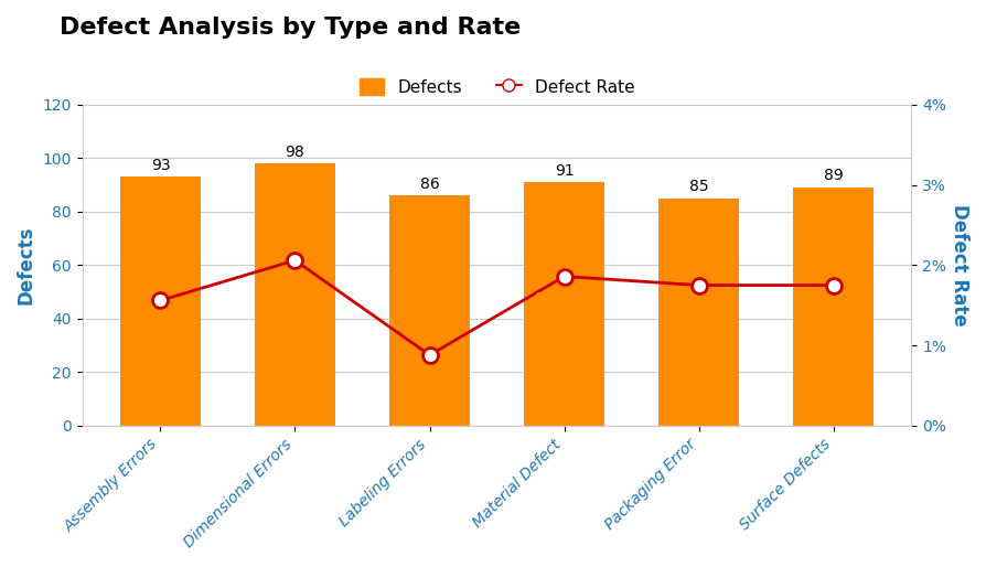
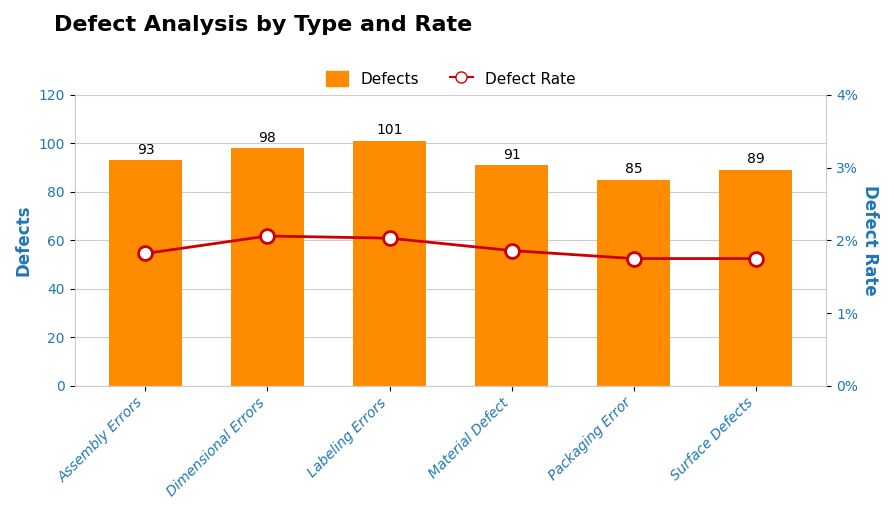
Defect Rate/Assembly Errors: 1.56% -> 1.82%
Defects/Labeling Errors: 86 -> 101
Defect Rate/Labeling Errors: 0.88% -> 2.03%
